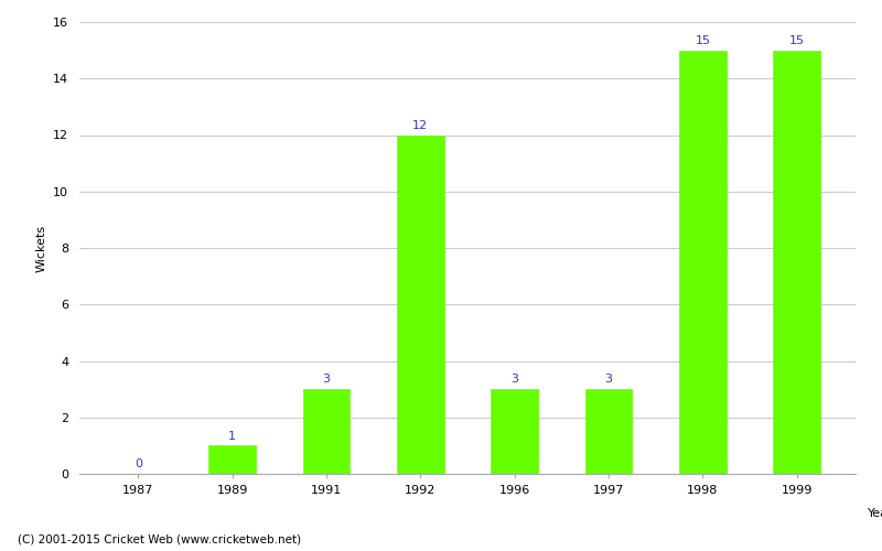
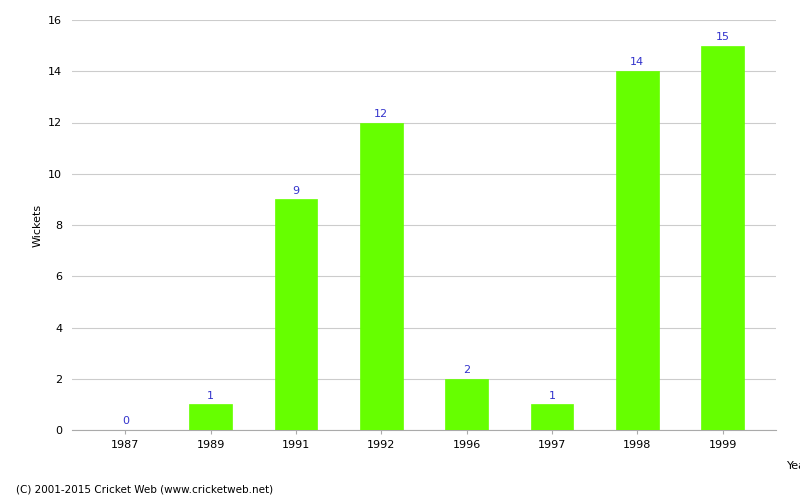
1991: 3 -> 9
1996: 3 -> 2
1997: 3 -> 1
1998: 15 -> 14
